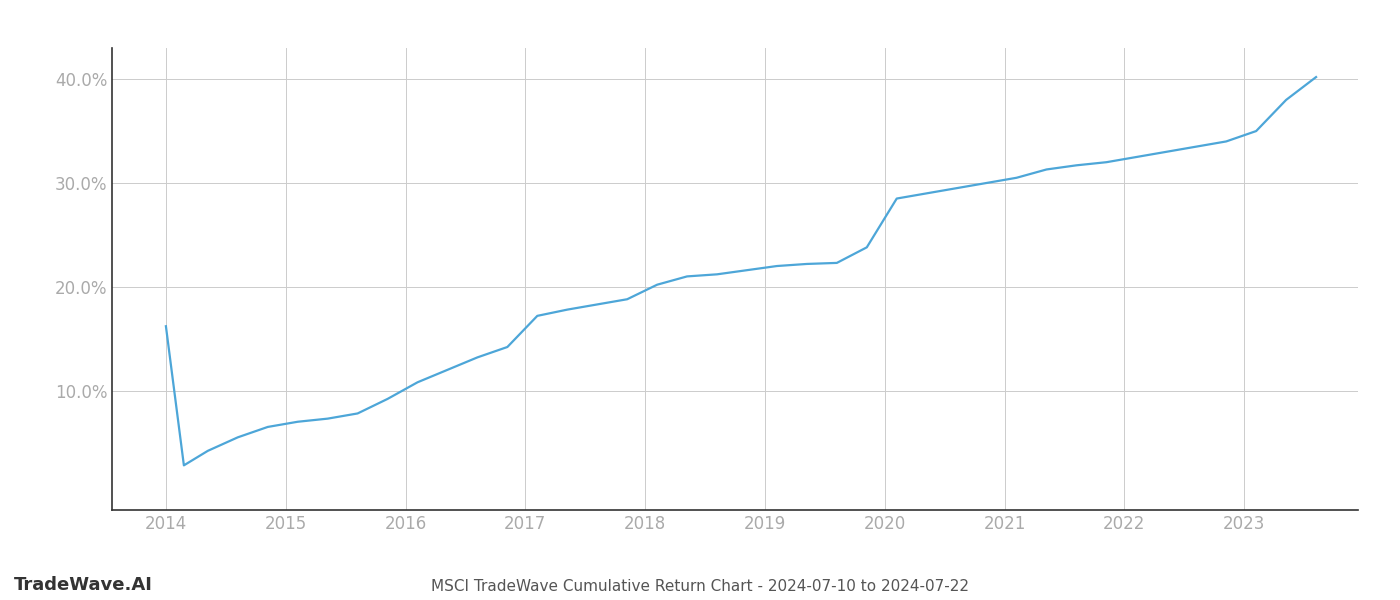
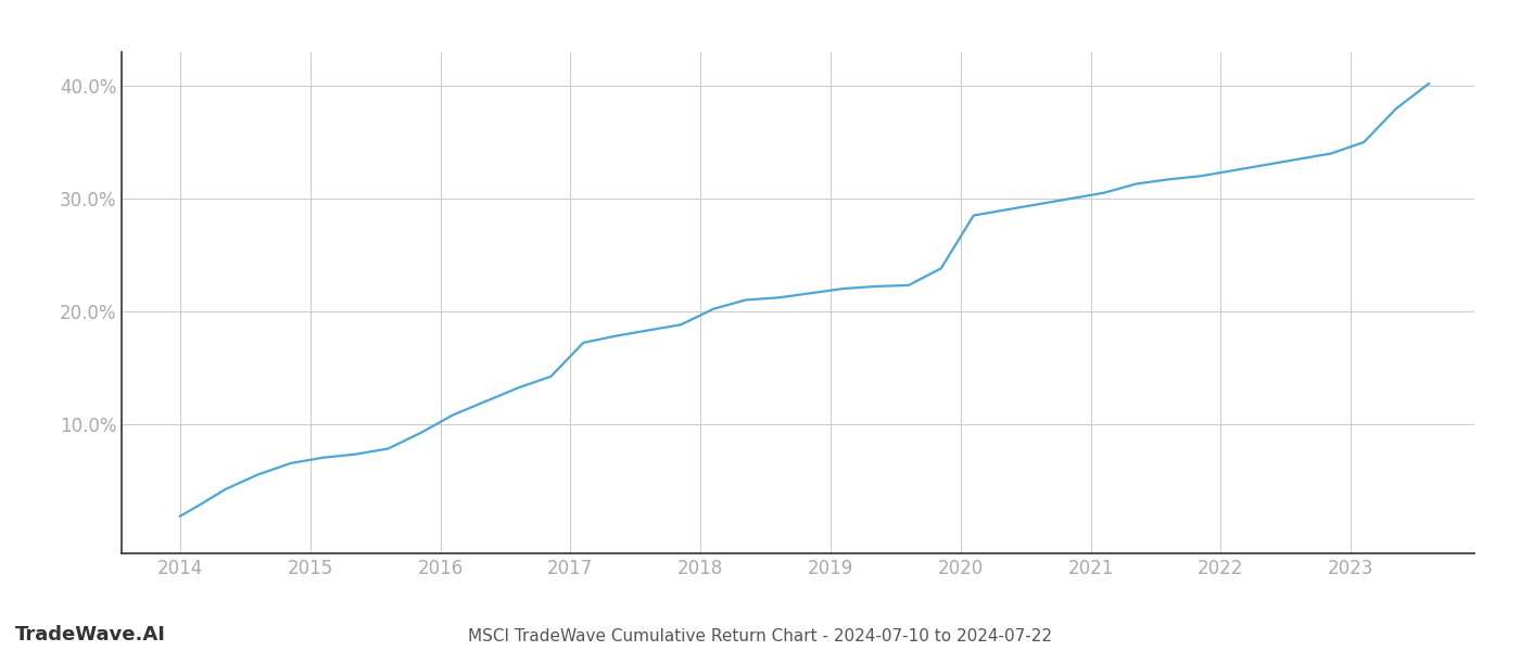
2014: 16.2% -> 1.8%
